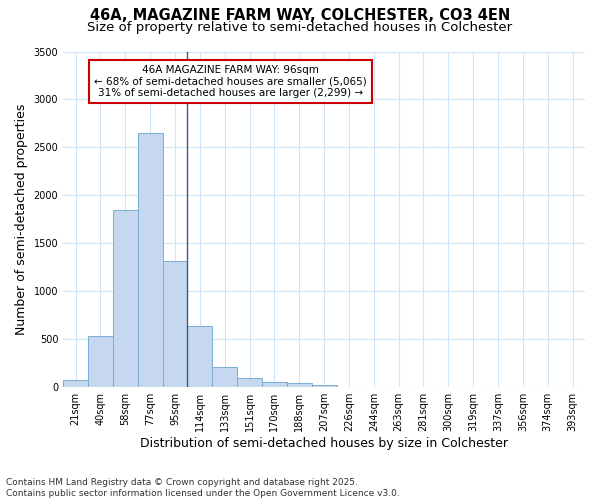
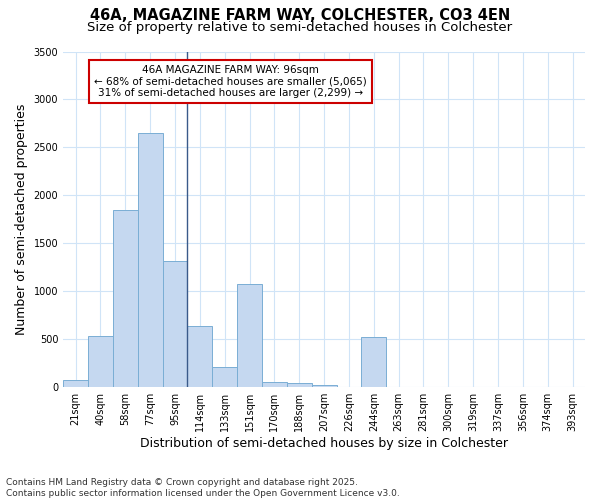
151sqm: 100 -> 1080
244sqm: 0 -> 520
